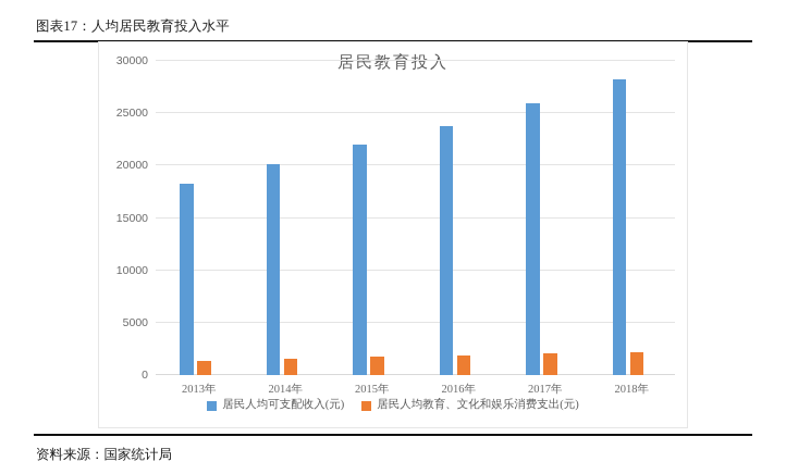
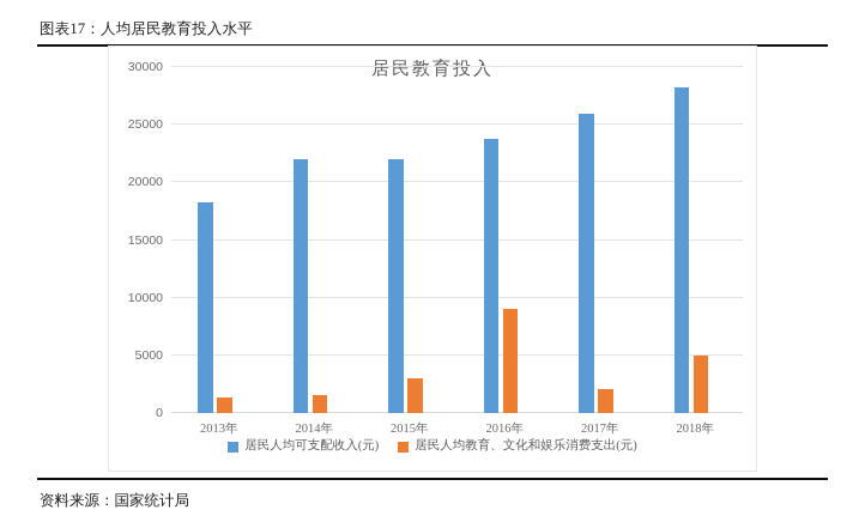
居民人均可支配收入(元)/2014年: 20000 -> 22000
居民人均教育、文化和娱乐消费支出(元)/2015年: 2000 -> 3000
居民人均教育、文化和娱乐消费支出(元)/2016年: 2000 -> 9000
居民人均教育、文化和娱乐消费支出(元)/2018年: 2000 -> 5000
